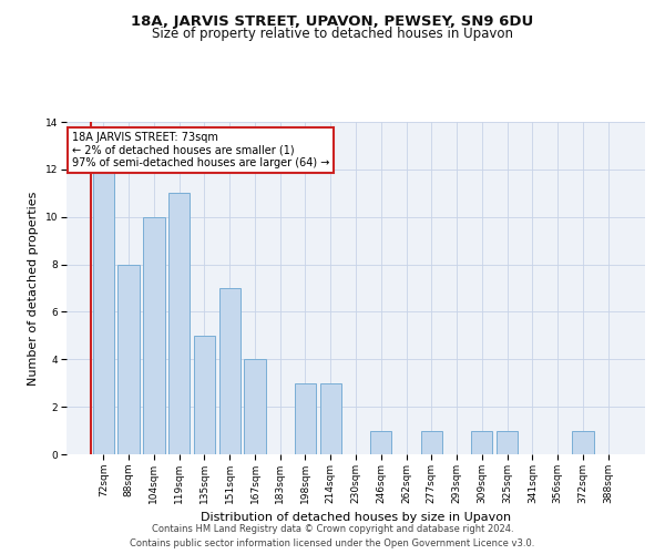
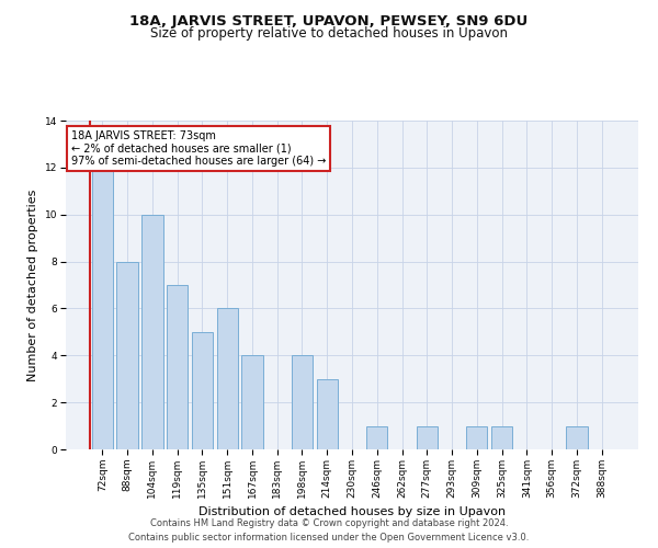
119sqm: 11 -> 7
151sqm: 7 -> 6
198sqm: 3 -> 4
